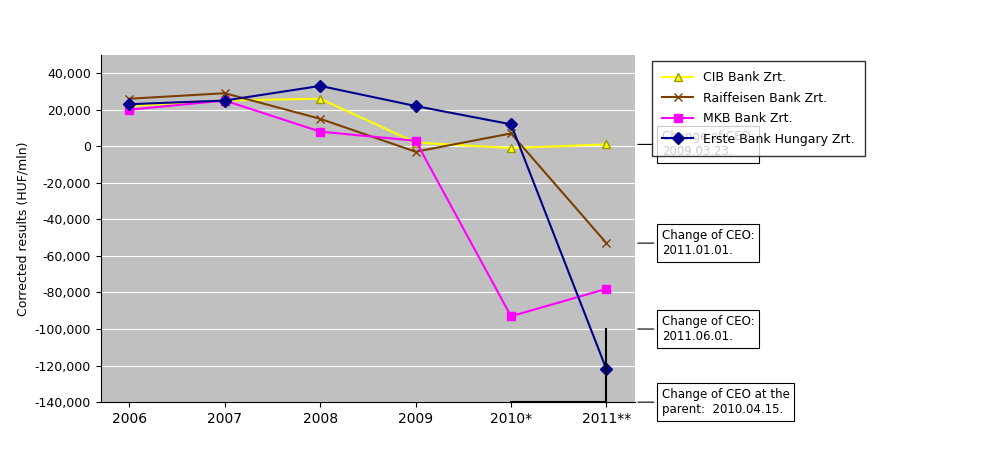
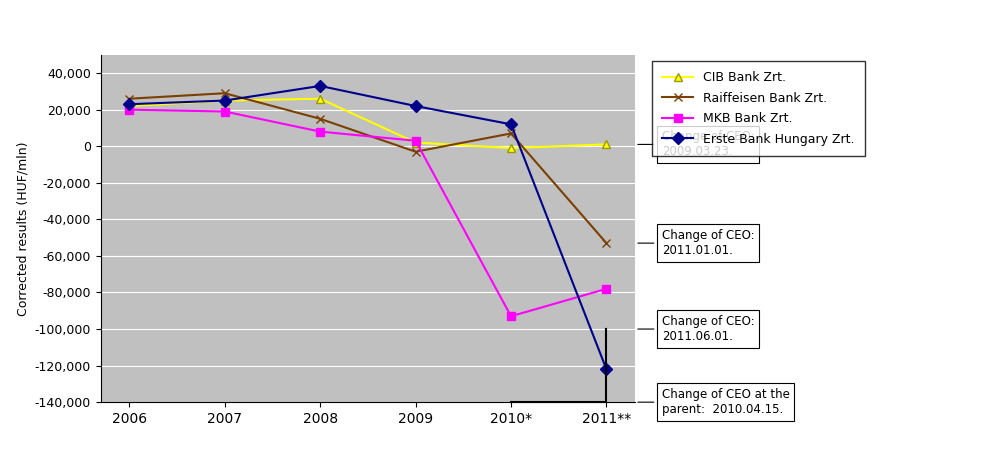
MKB Bank Zrt./2007: 25,000 -> 19,000
